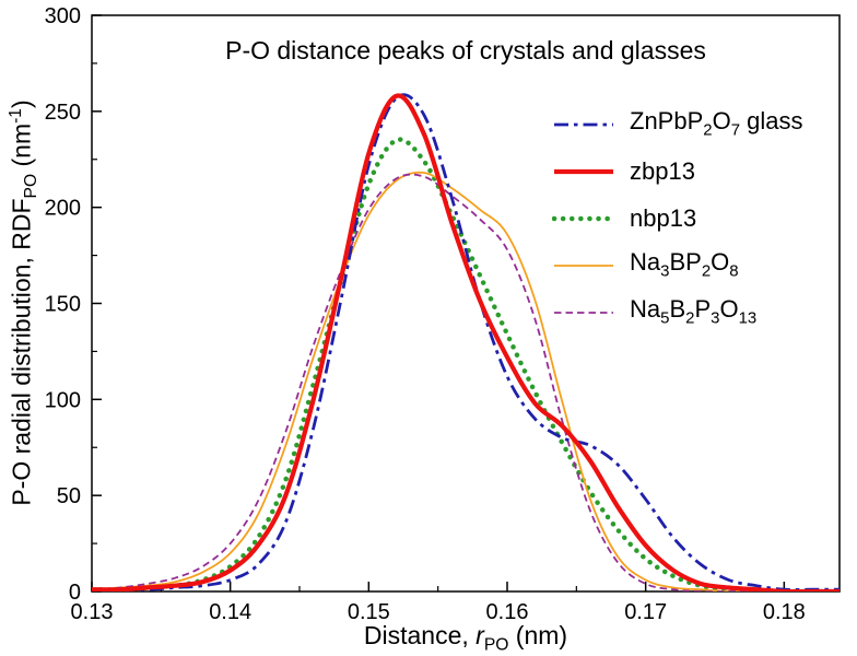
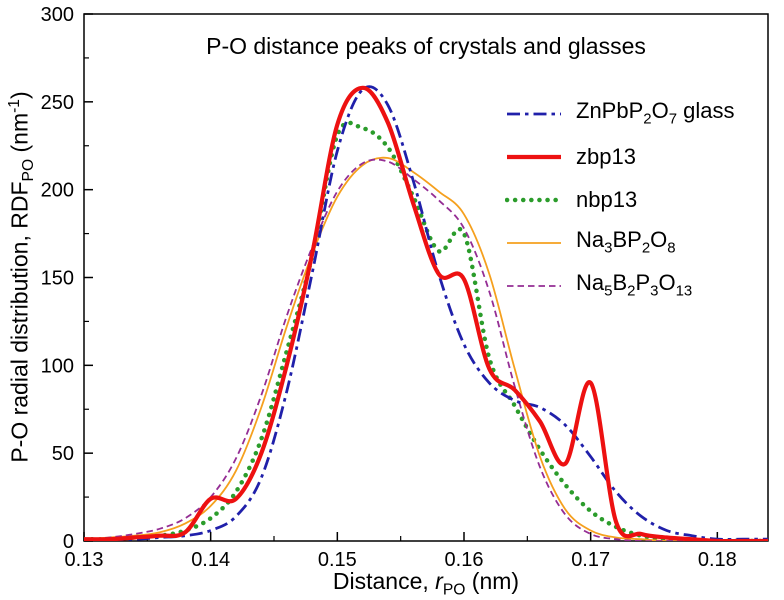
zbp13/0.14: 11 -> 24
zbp13/0.15: 228 -> 237
nbp13/0.15: 212 -> 231
zbp13/0.16: 122 -> 149
nbp13/0.16: 134 -> 175
zbp13/0.17: 24 -> 90
